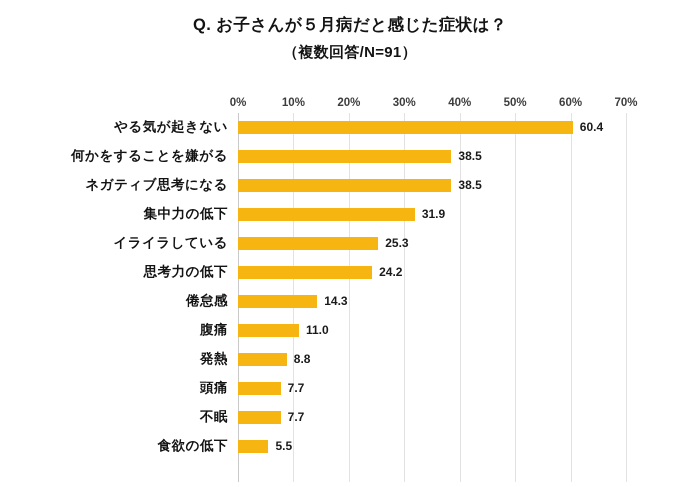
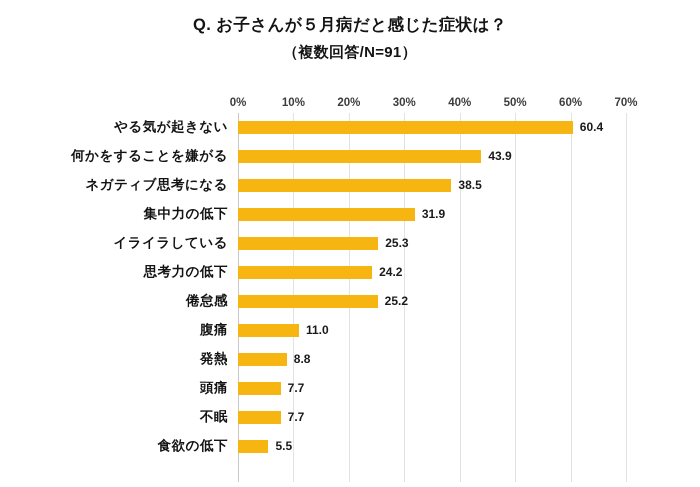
何かをすることを嫌がる: 38.5 -> 43.9
倦怠感: 14.3 -> 25.2
